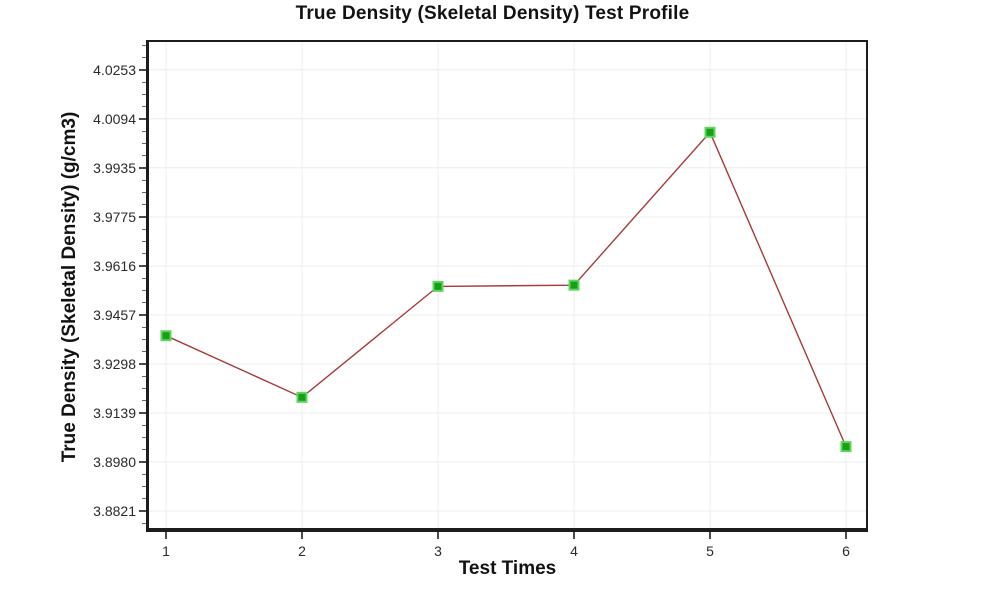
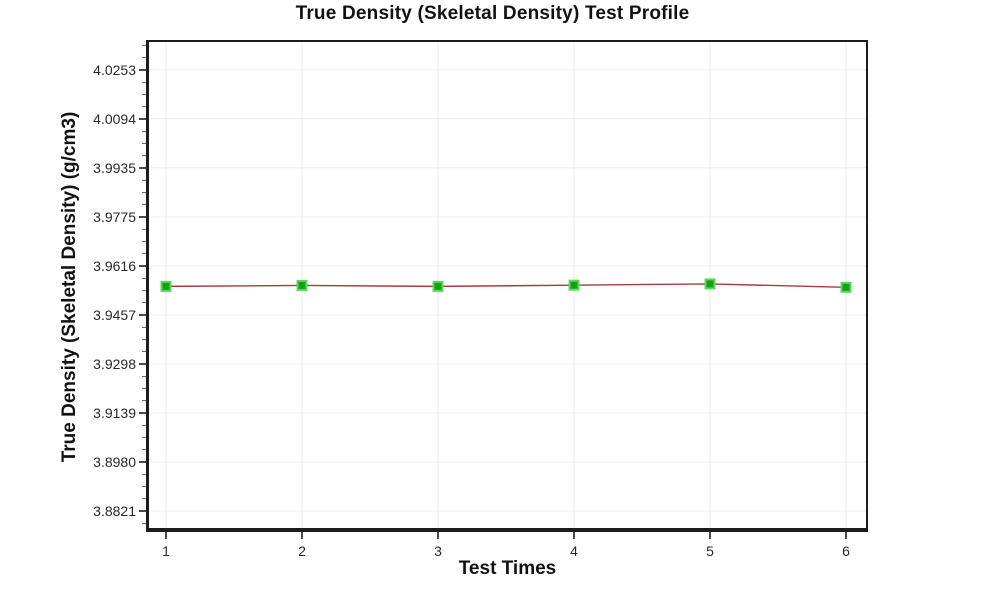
1: 3.939 -> 3.955
2: 3.919 -> 3.955
5: 4.005 -> 3.956
6: 3.903 -> 3.955
